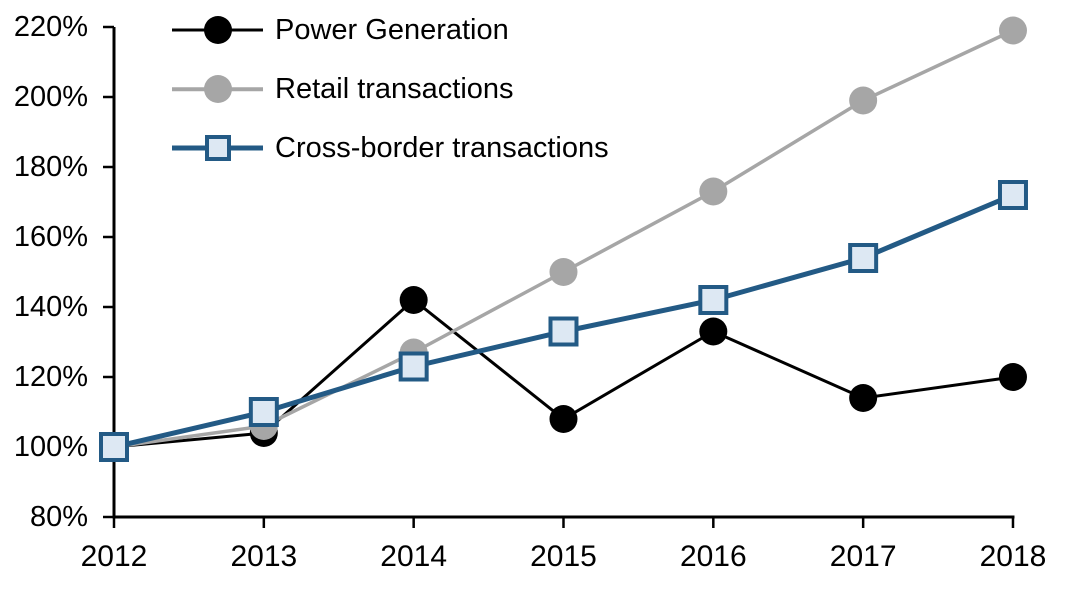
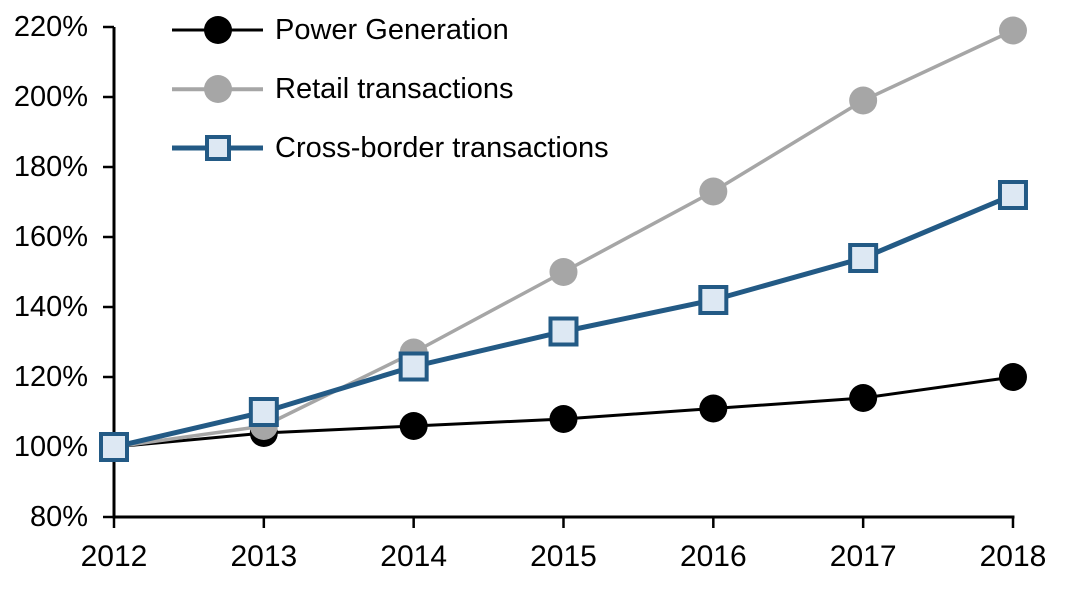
Power Generation/2014: 142% -> 106%
Power Generation/2016: 133% -> 111%
